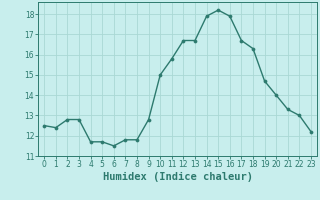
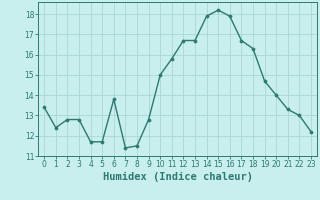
0: 12.5 -> 13.4
6: 11.5 -> 13.8
7: 11.8 -> 11.4
8: 11.8 -> 11.5
